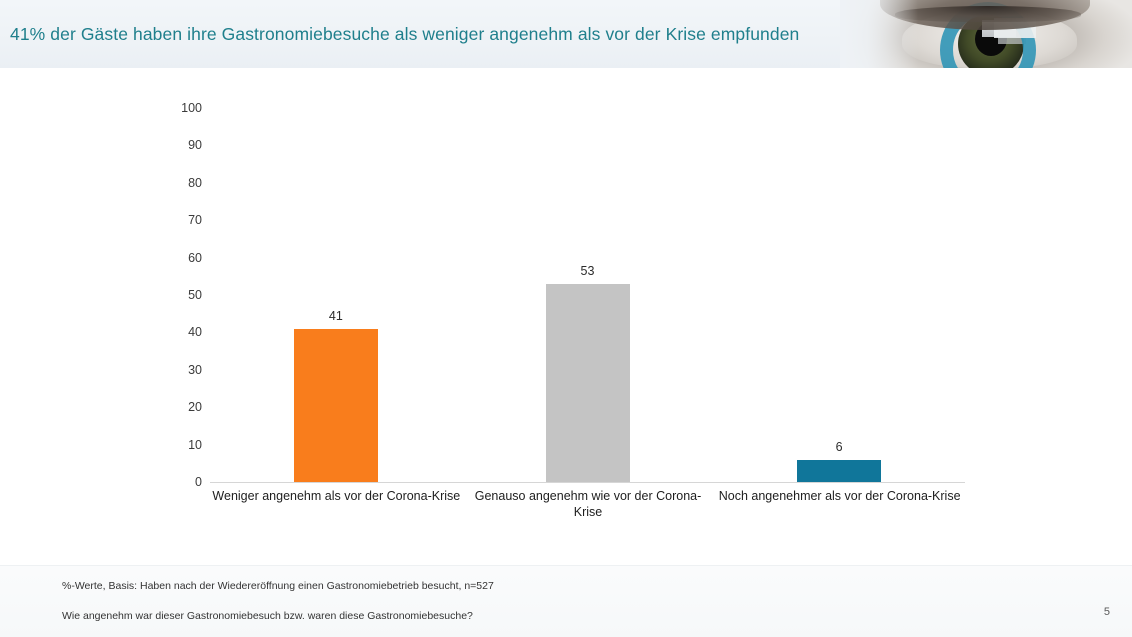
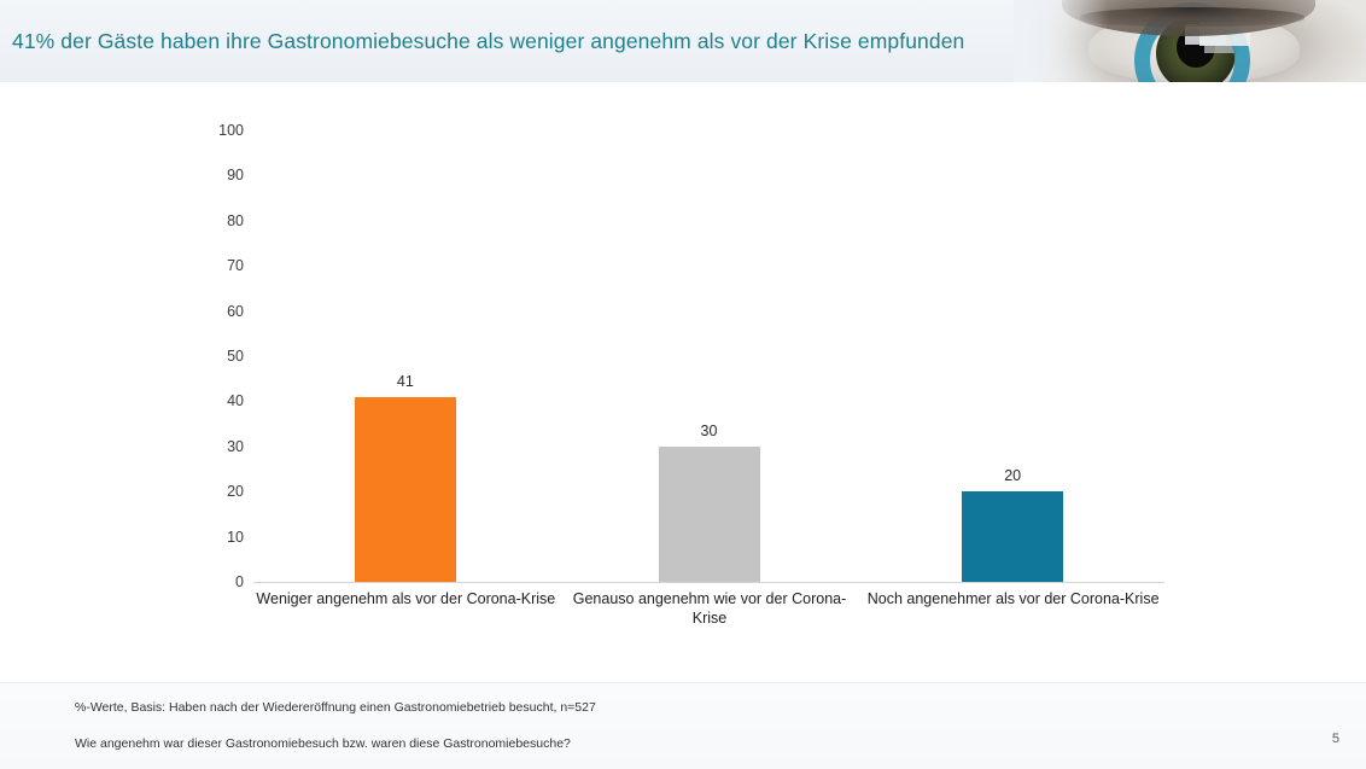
Genauso angenehm wie vor der Corona-Krise: 53 -> 30
Noch angenehmer als vor der Corona-Krise: 6 -> 20
